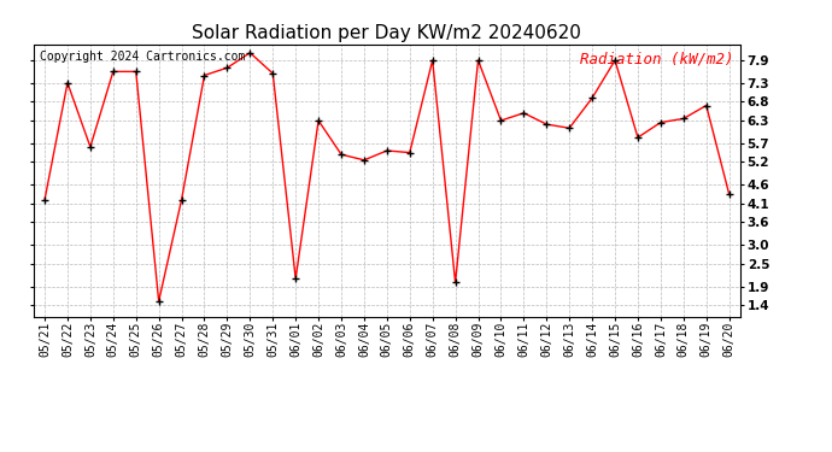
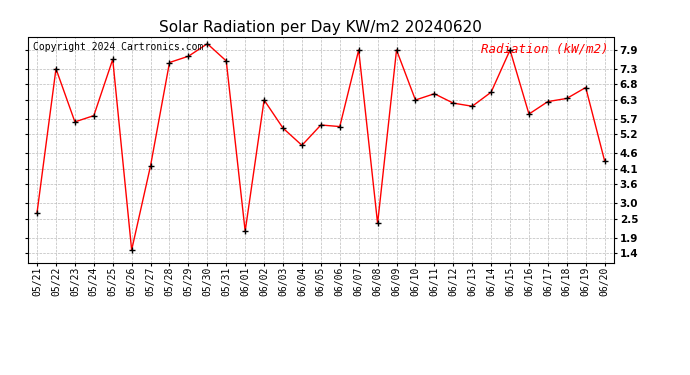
05/21: 4.20 -> 2.70
05/24: 7.60 -> 5.80
06/04: 5.25 -> 4.85
06/08: 2.00 -> 2.35
06/14: 6.90 -> 6.55
